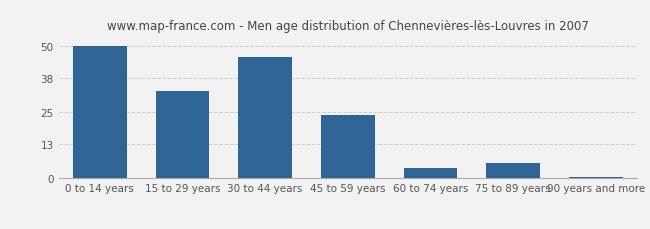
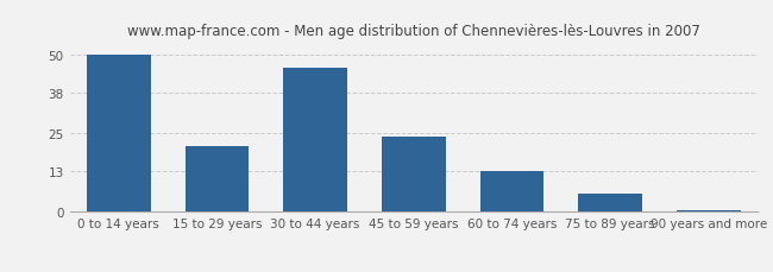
15 to 29 years: 33.0 -> 21.0
60 to 74 years: 4.0 -> 13.0
